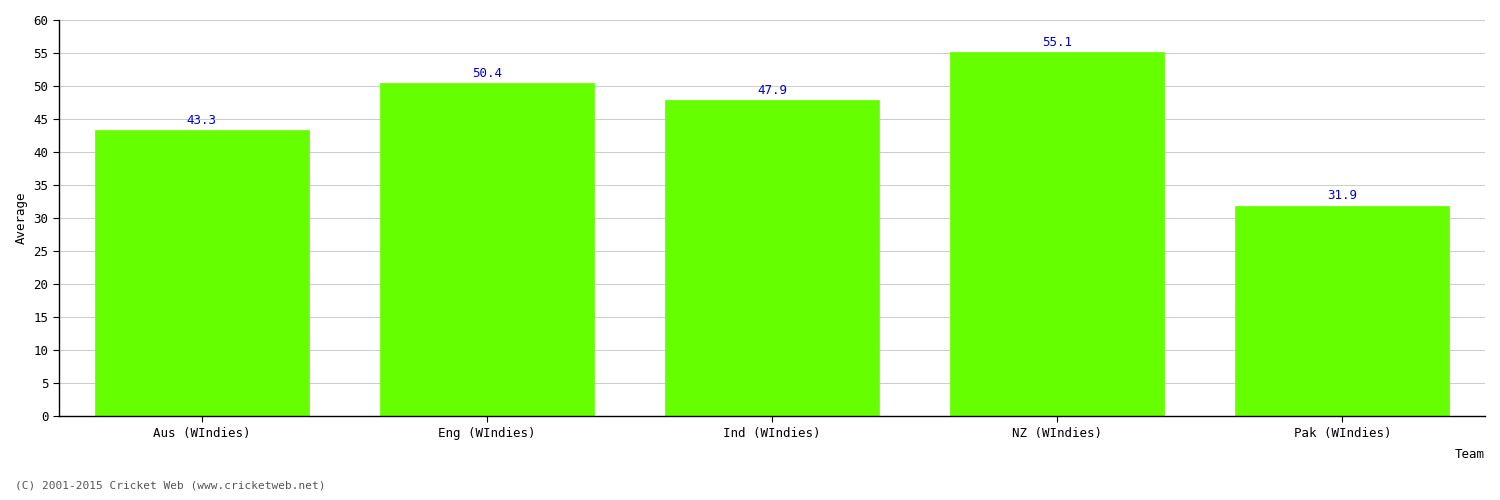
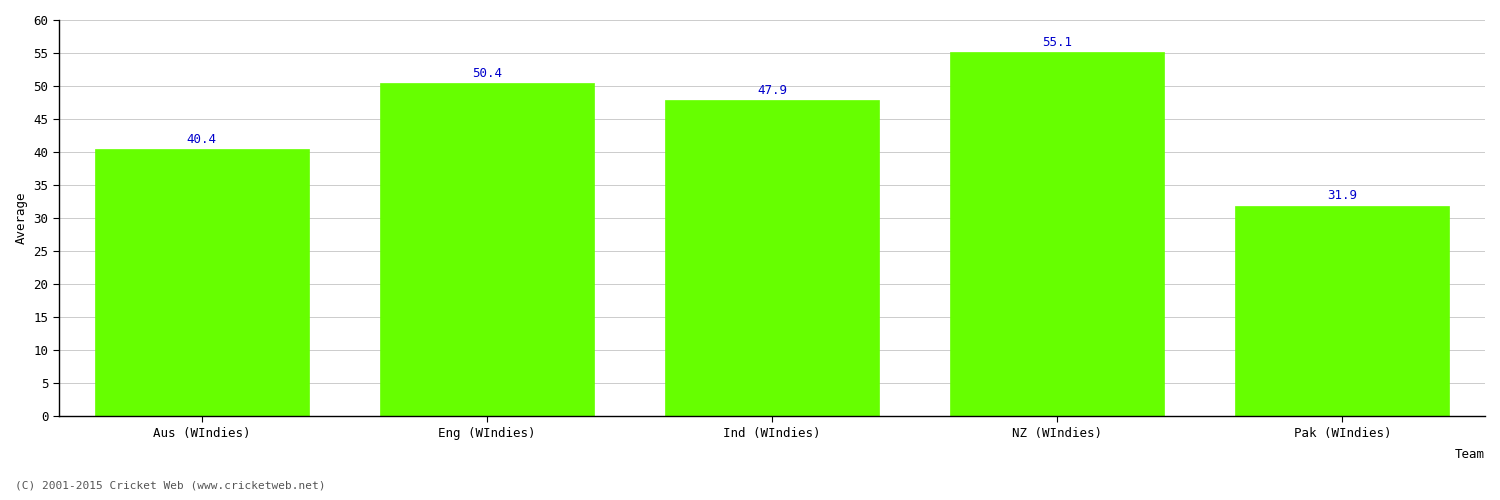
Aus (WIndies): 43.3 -> 40.4
